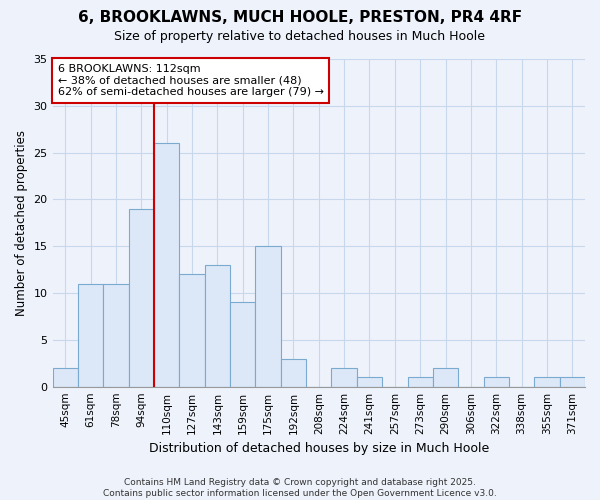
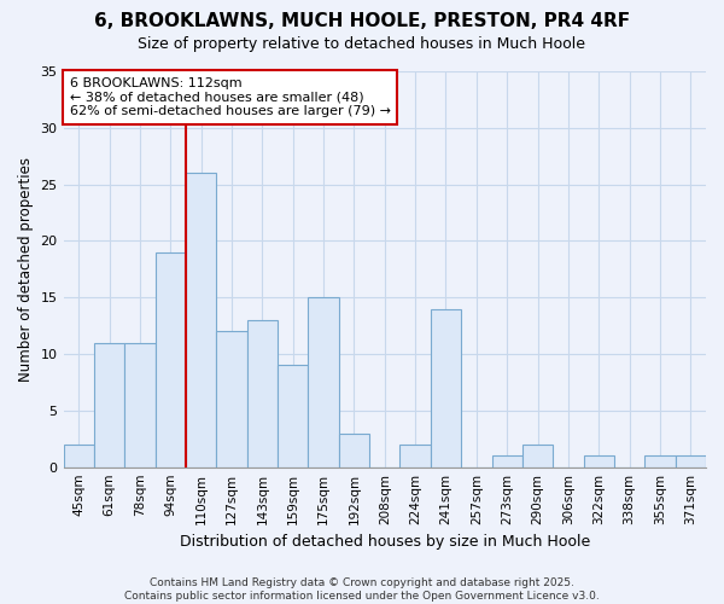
241sqm: 1 -> 14
